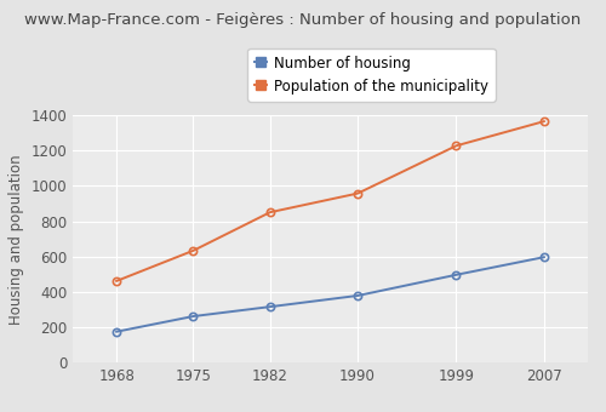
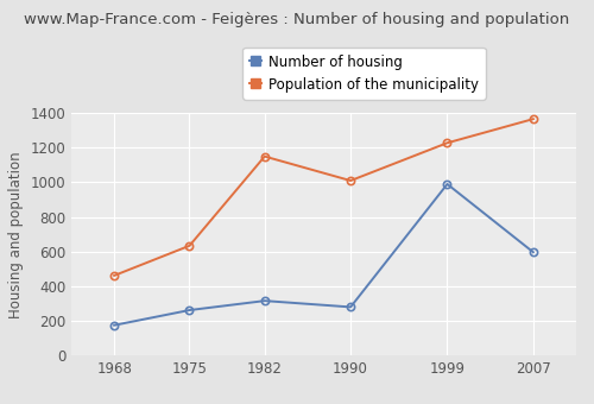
Population of the municipality/1982: 850 -> 1150
Number of housing/1990: 380 -> 280
Population of the municipality/1990: 960 -> 1010
Number of housing/1999: 500 -> 990
